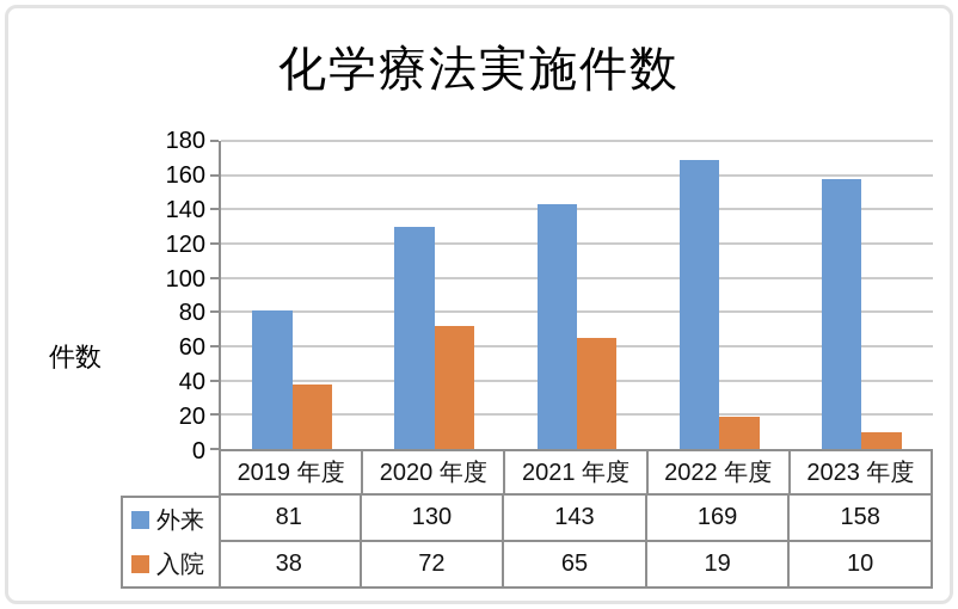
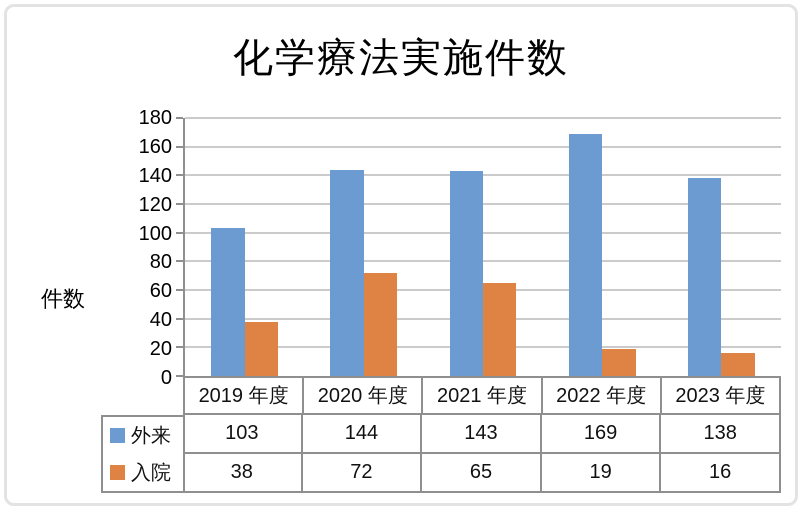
外来/2019 年度: 81 -> 103
外来/2020 年度: 130 -> 144
外来/2023 年度: 158 -> 138
入院/2023 年度: 10 -> 16
